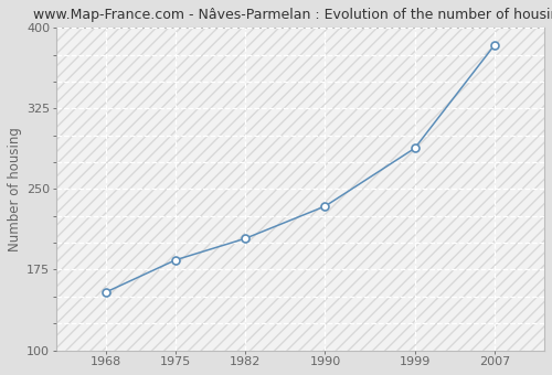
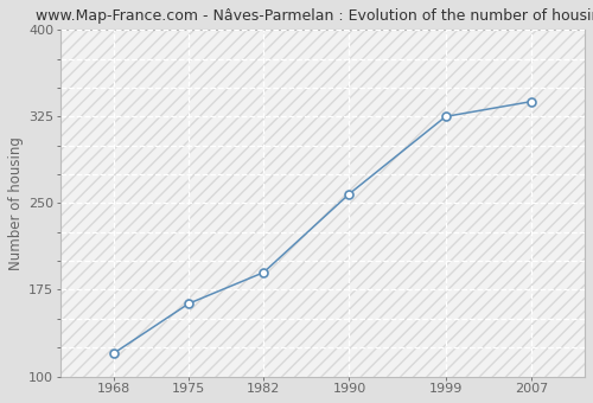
1968: 154 -> 120
1975: 184 -> 163
1982: 204 -> 190
1990: 234 -> 258
1999: 288 -> 325
2007: 384 -> 338
